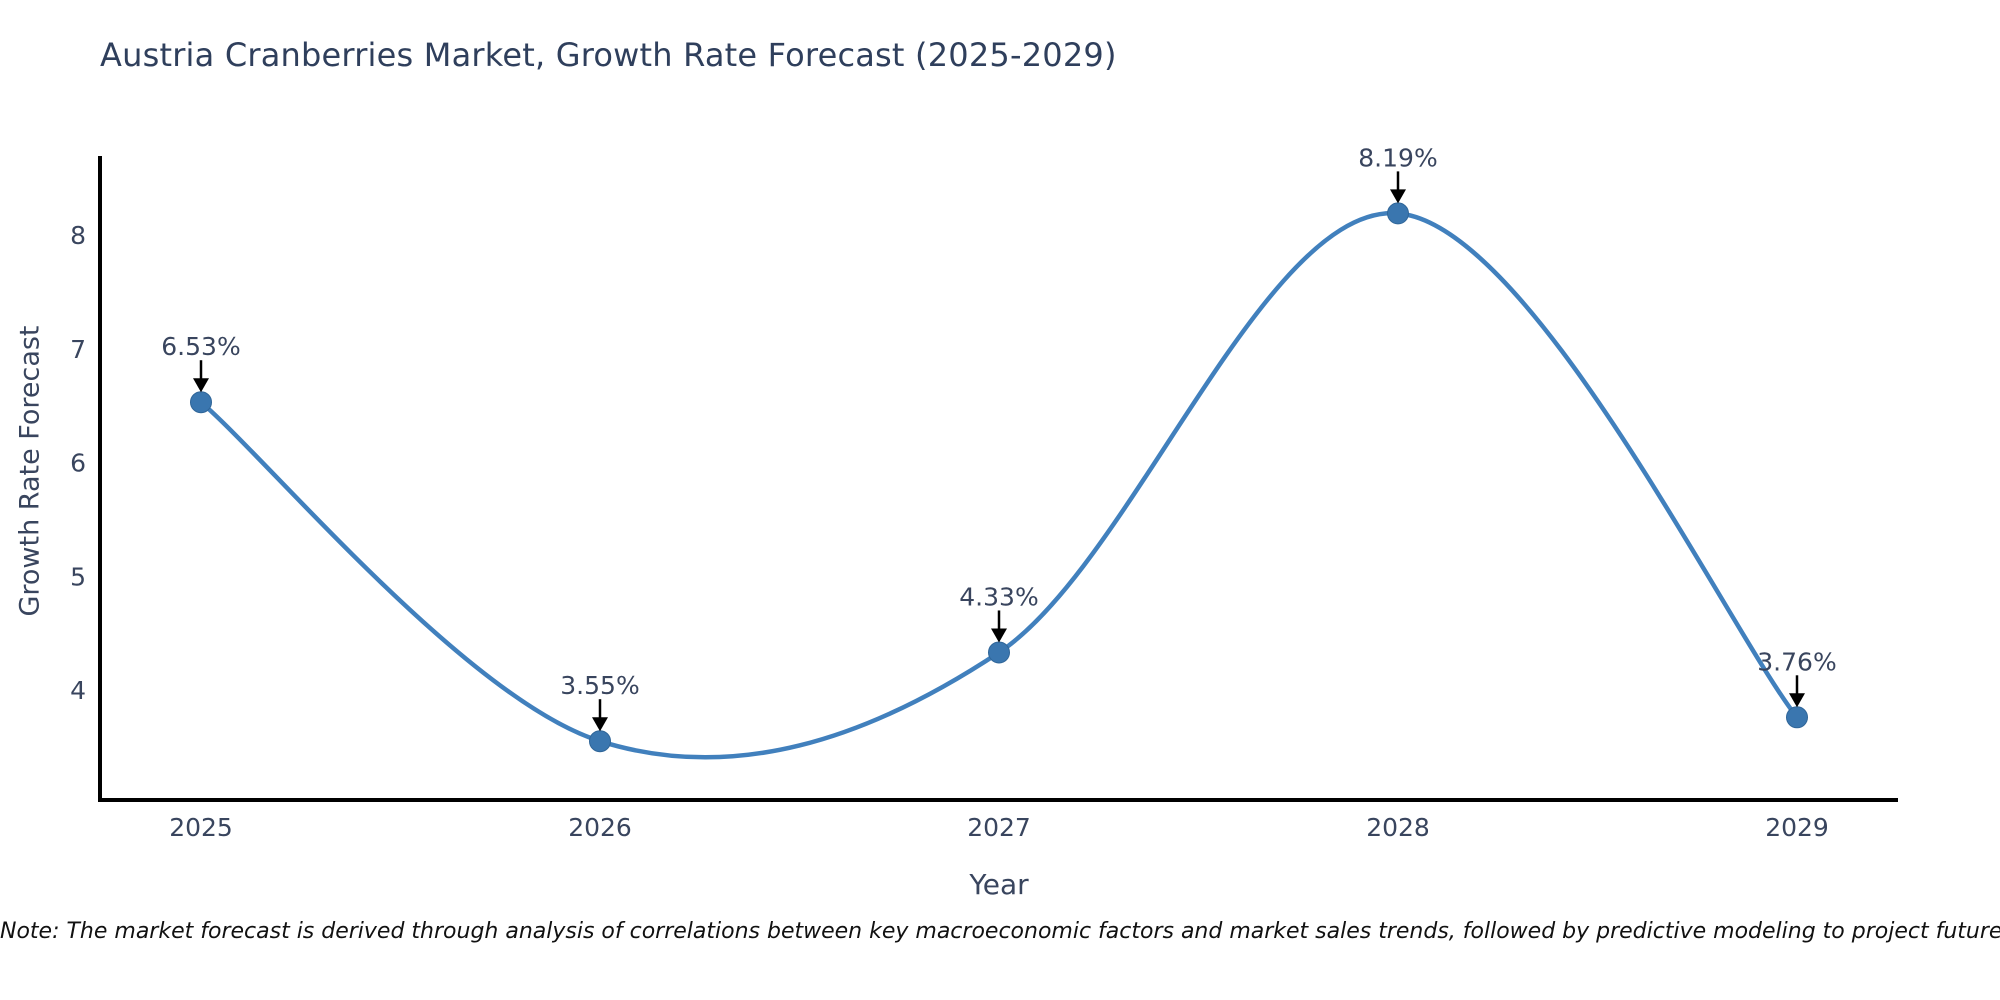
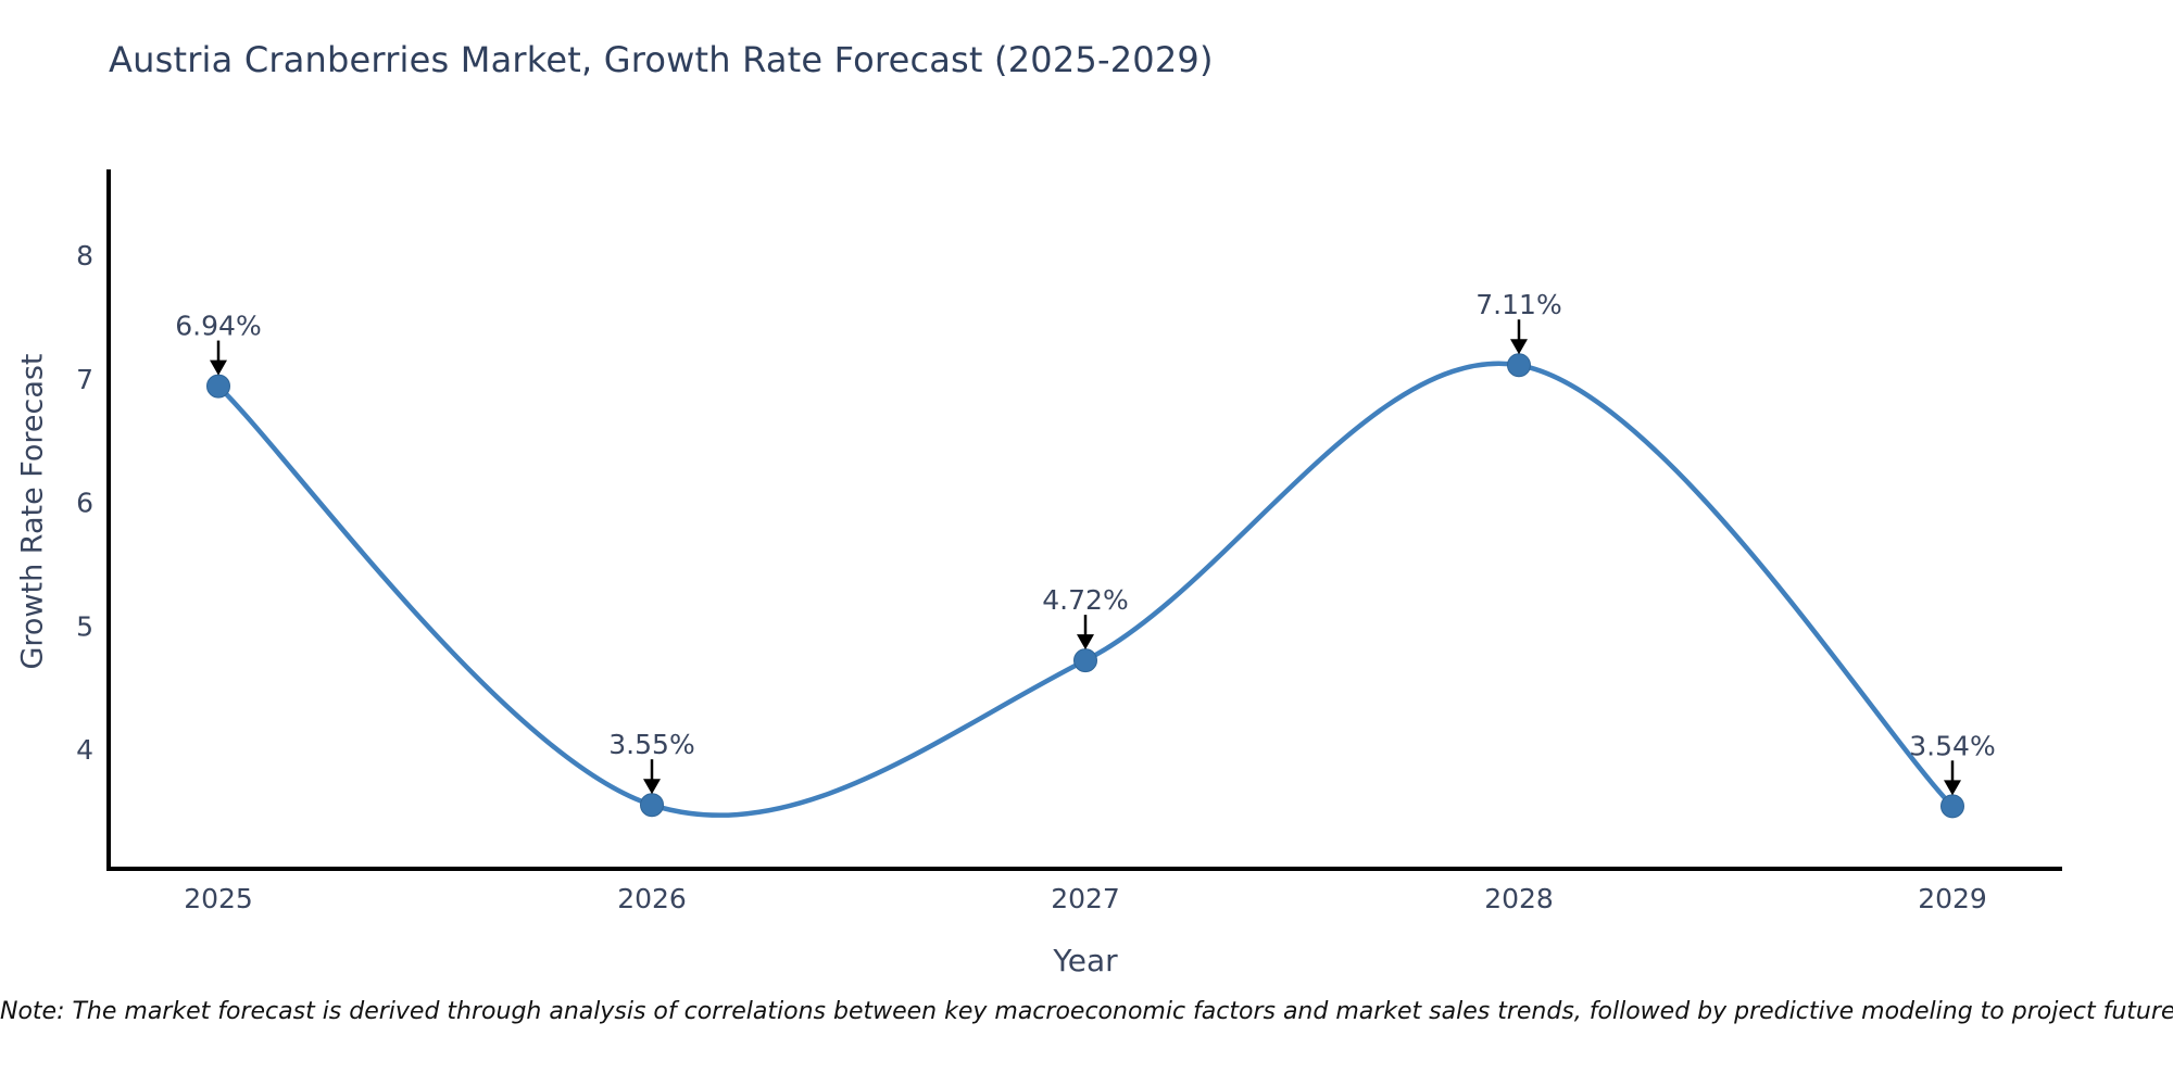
2025: 6.53% -> 6.94%
2027: 4.33% -> 4.72%
2028: 8.19% -> 7.11%
2029: 3.76% -> 3.54%
